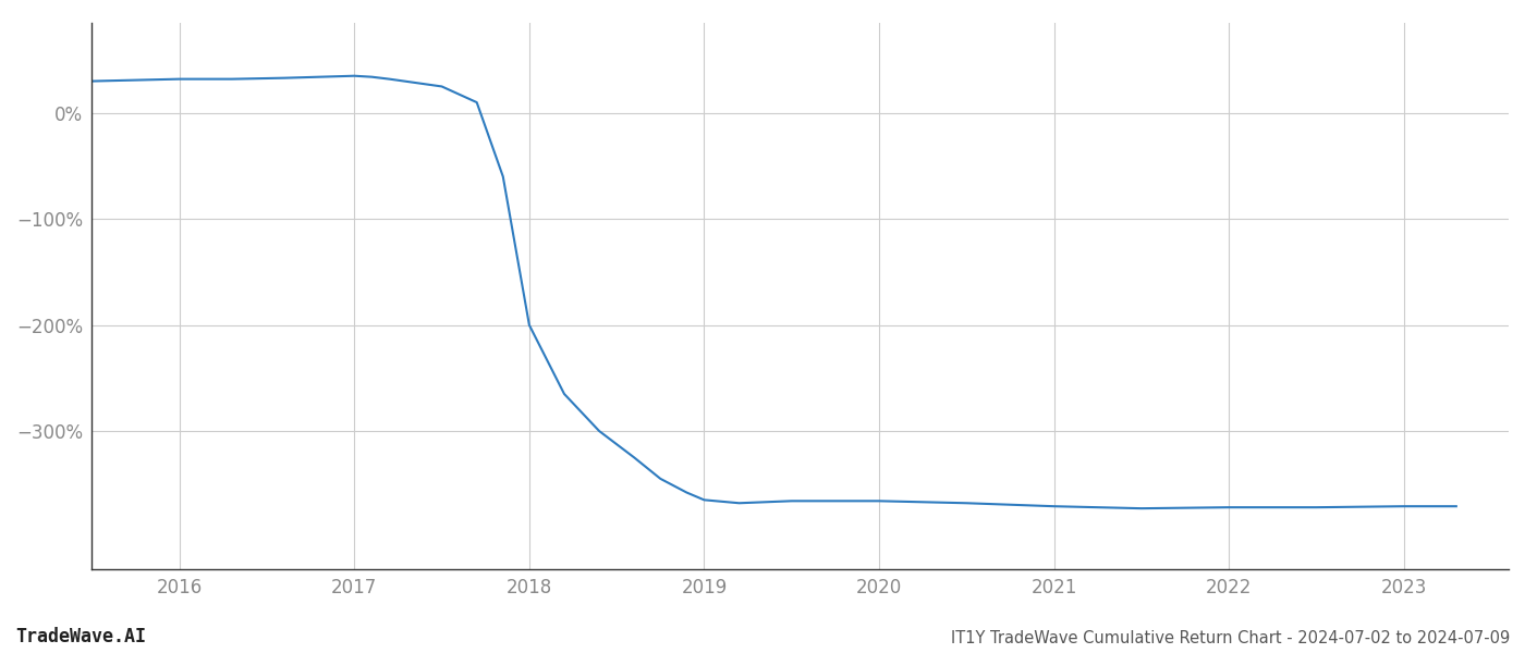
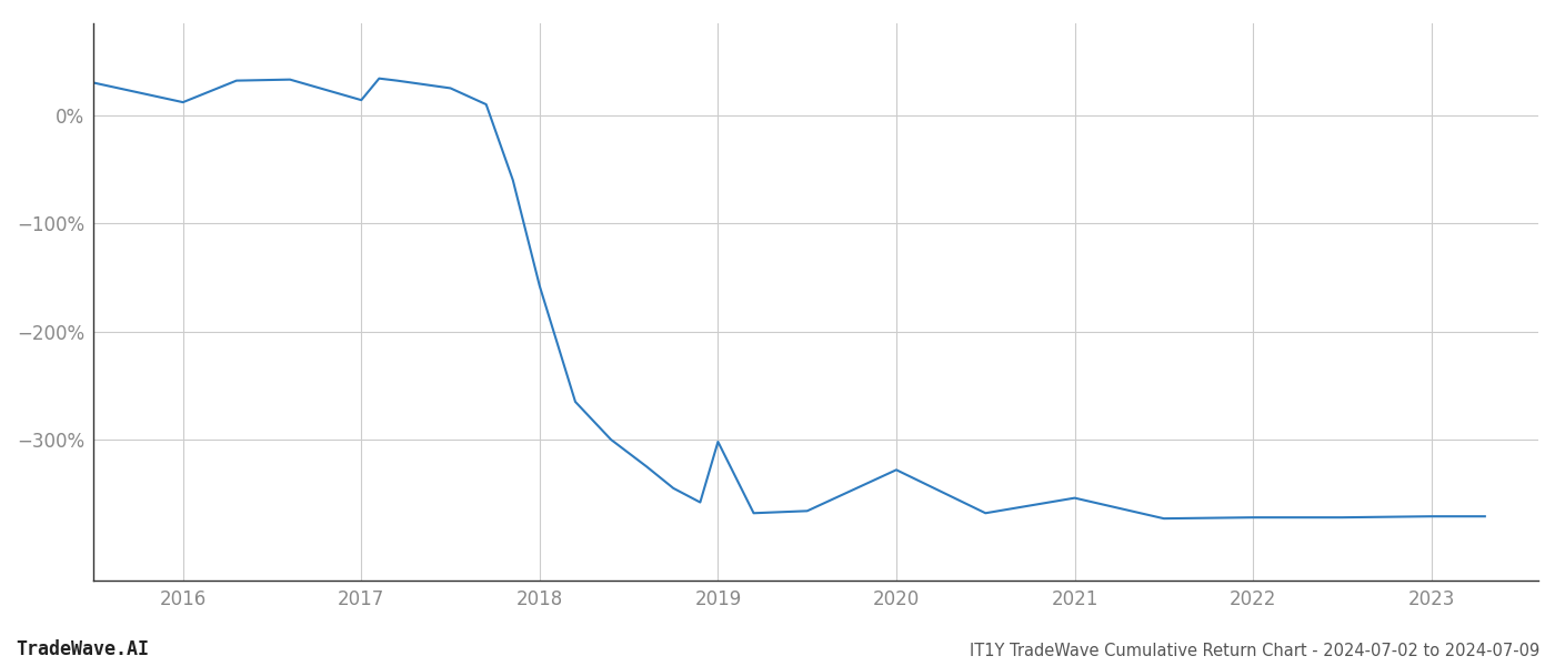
2016: 32% -> 12%
2017: 35% -> 14%
2018: -200% -> -158%
2019: -365% -> -302%
2020: -366% -> -328%
2021: -371% -> -354%
